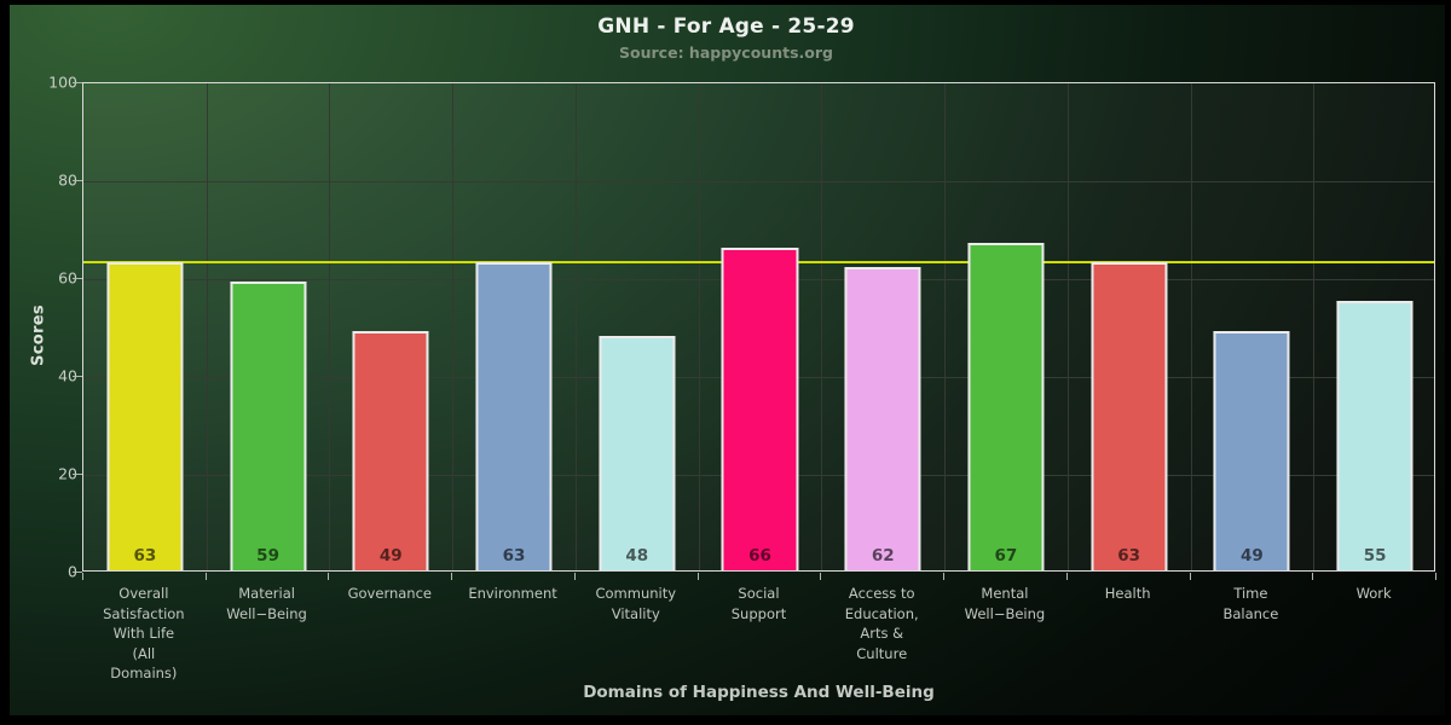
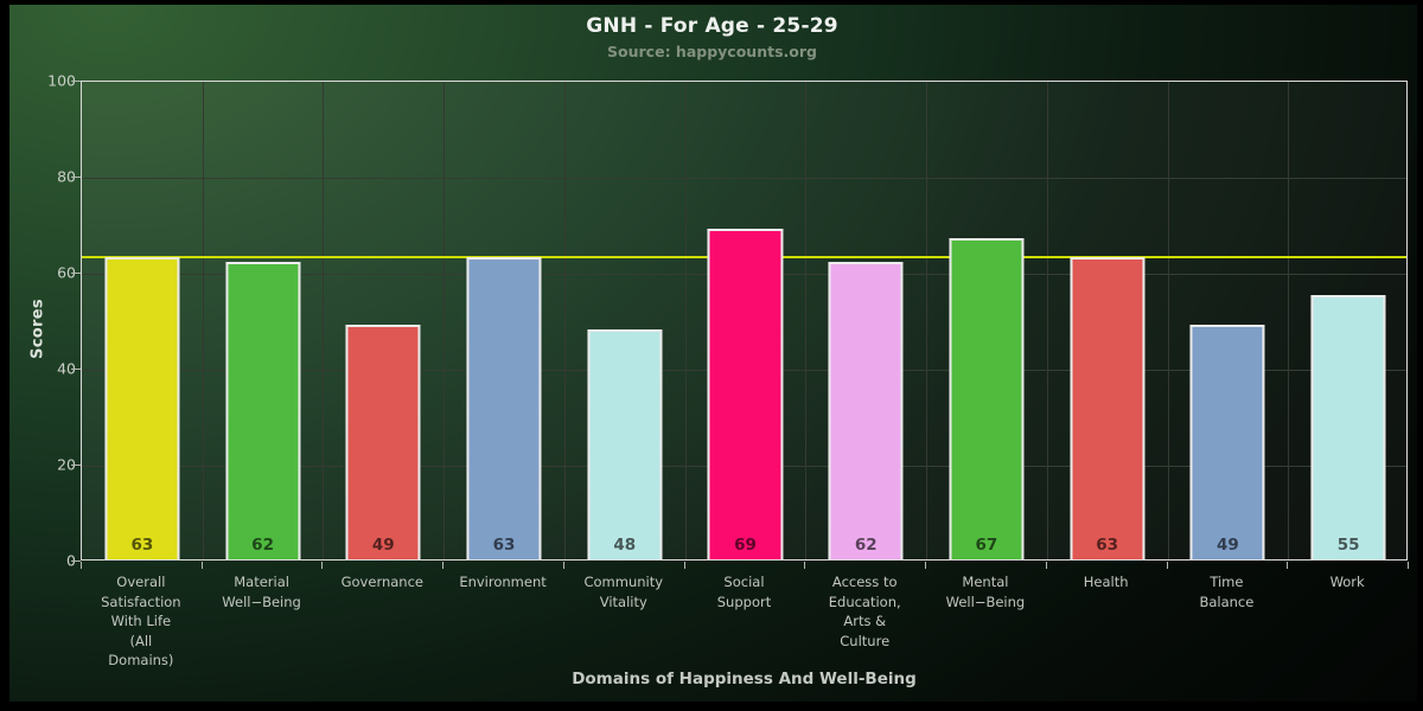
Material Well−Being: 59 -> 62
Social Support: 66 -> 69
